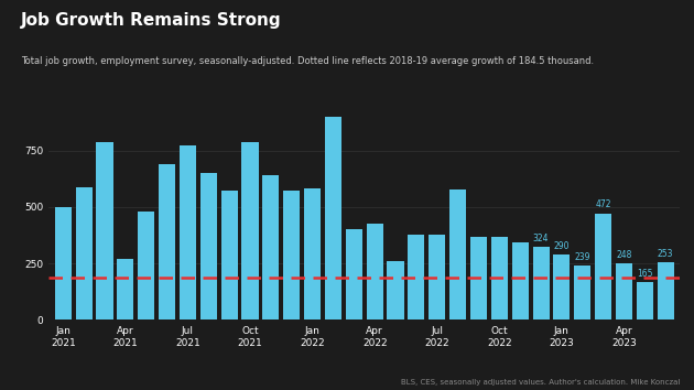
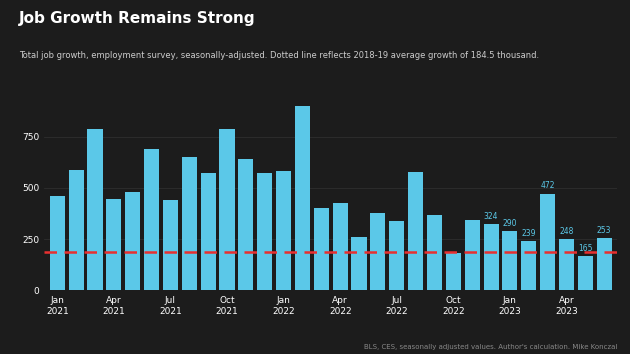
Jan 2021: 500 -> 460
Apr 2021: 270 -> 445
Jul 2021: 770 -> 440
Jul 2022: 375 -> 340
Oct 2022: 365 -> 180
